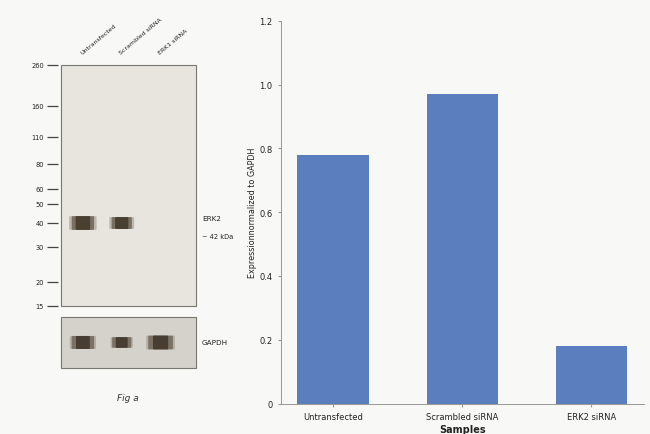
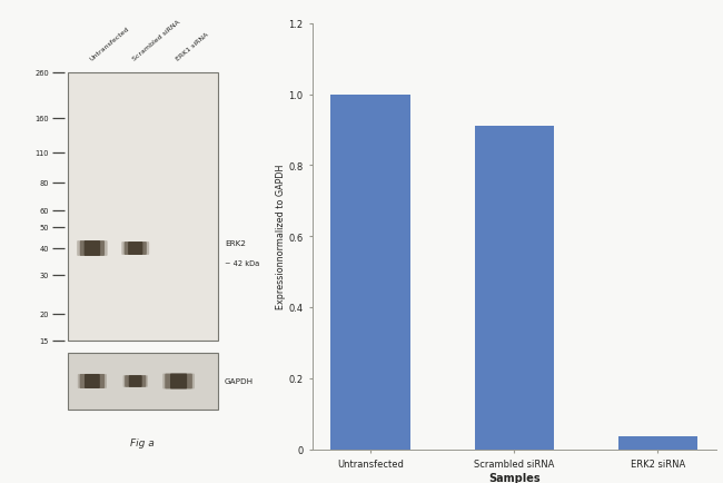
Untransfected: 0.780 -> 1.000
Scrambled siRNA: 0.970 -> 0.910
ERK2 siRNA: 0.180 -> 0.035
